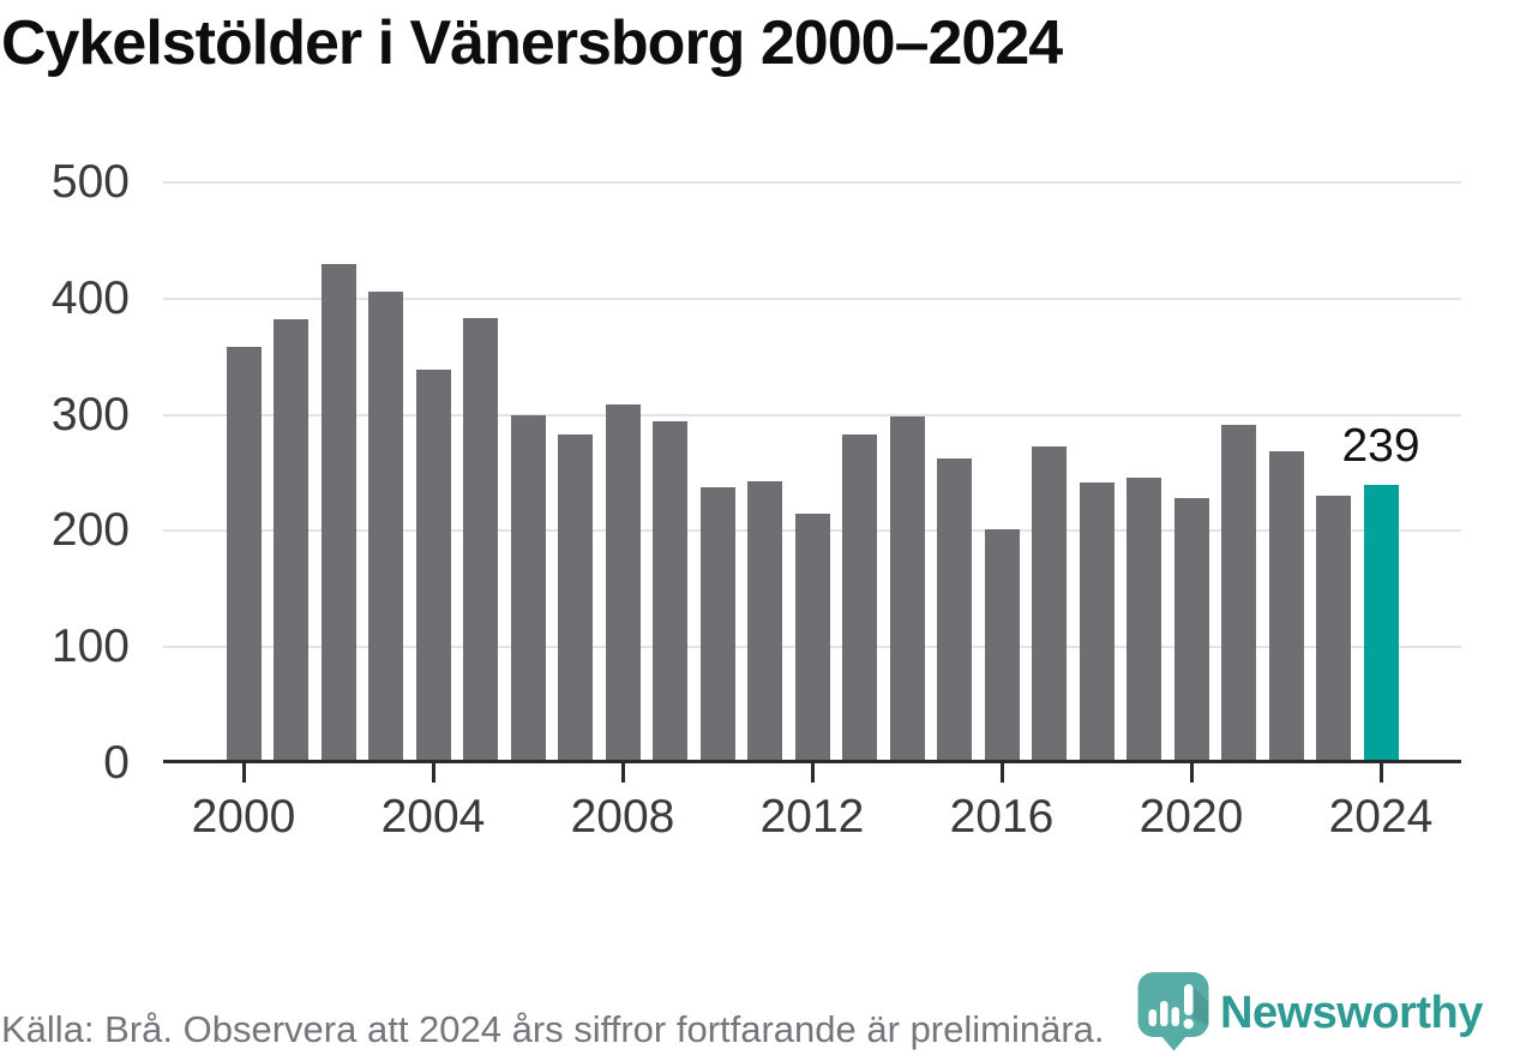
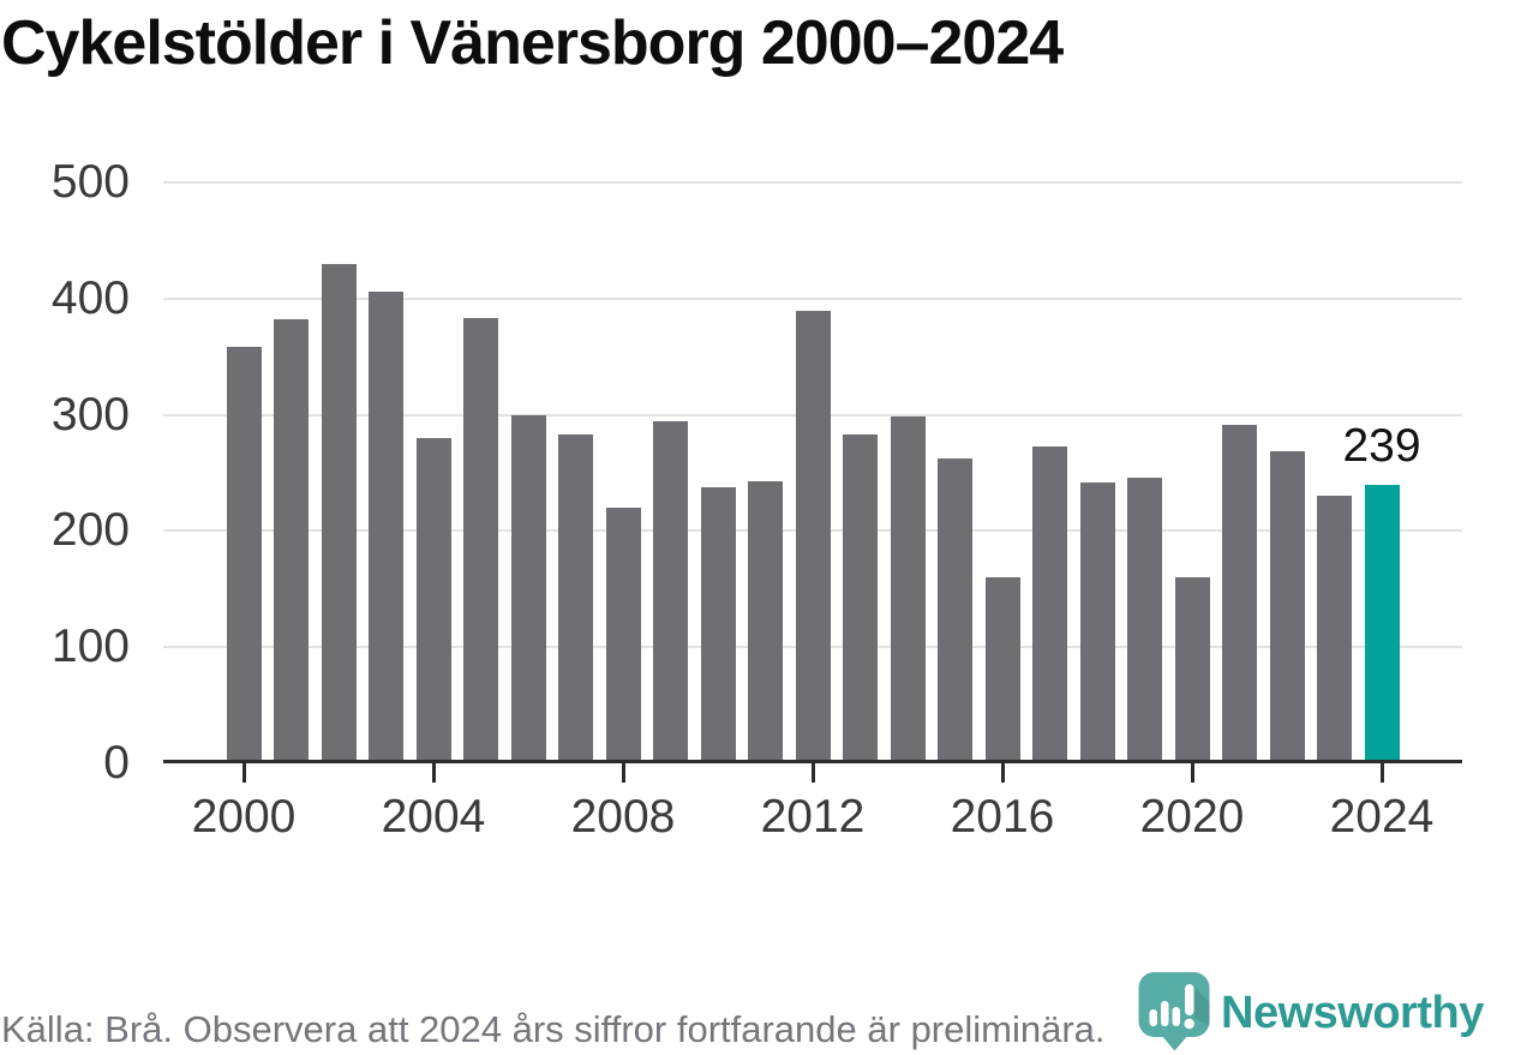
2004: 340 -> 280
2008: 310 -> 220
2012: 220 -> 390
2016: 200 -> 160
2020: 230 -> 160
